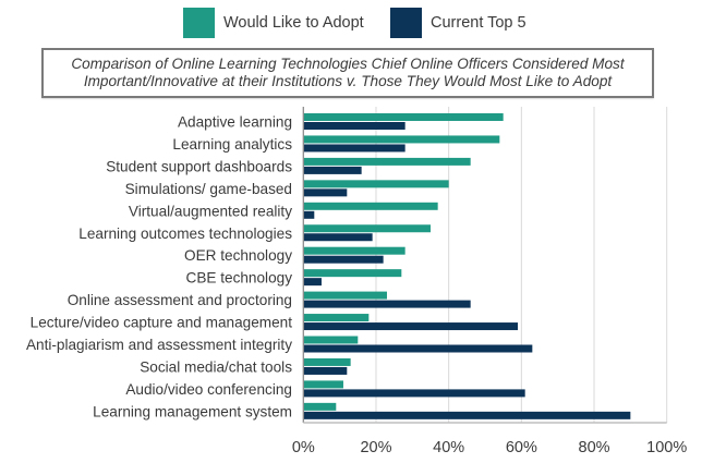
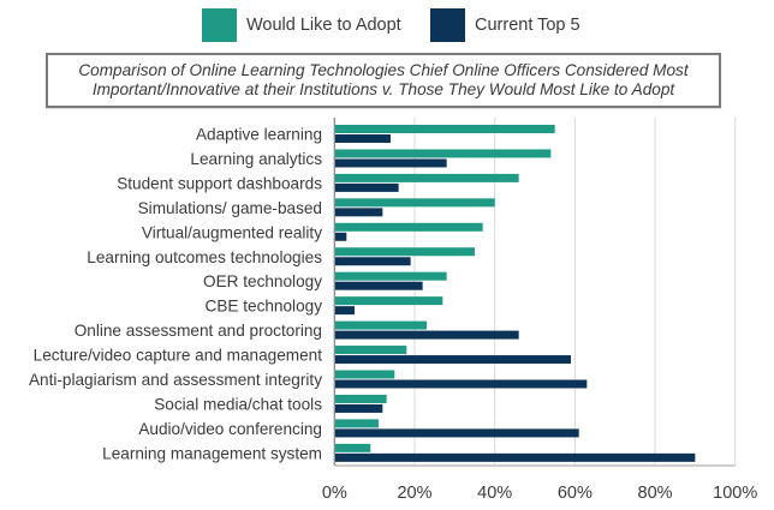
Current Top 5/Adaptive learning: 28% -> 14%
